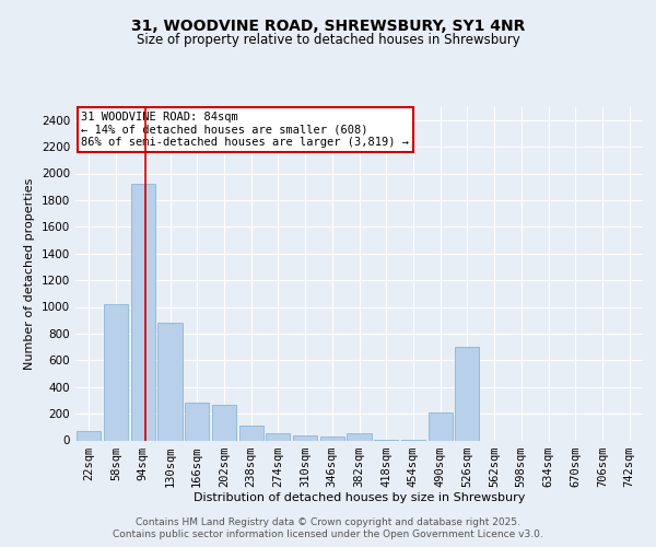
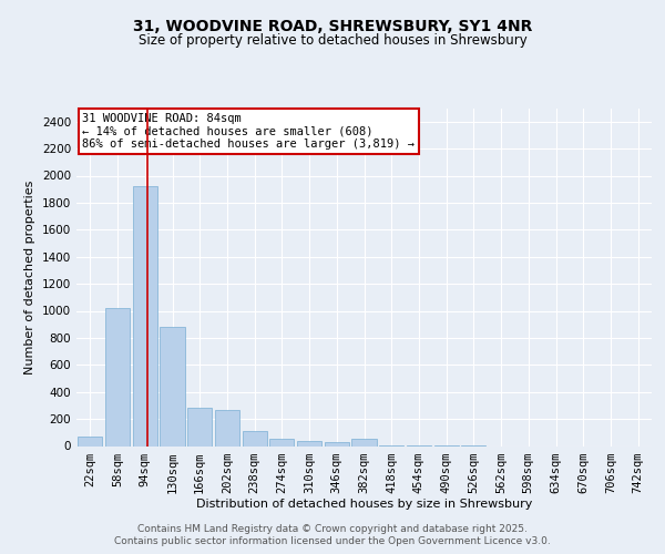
490sqm: 210 -> 0
526sqm: 700 -> 0
